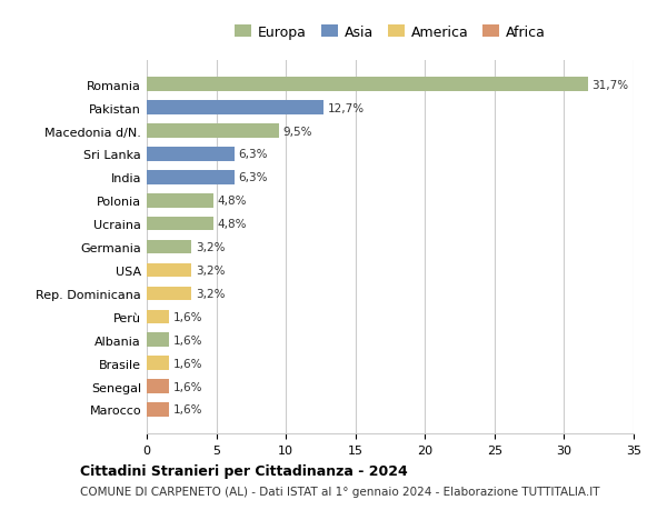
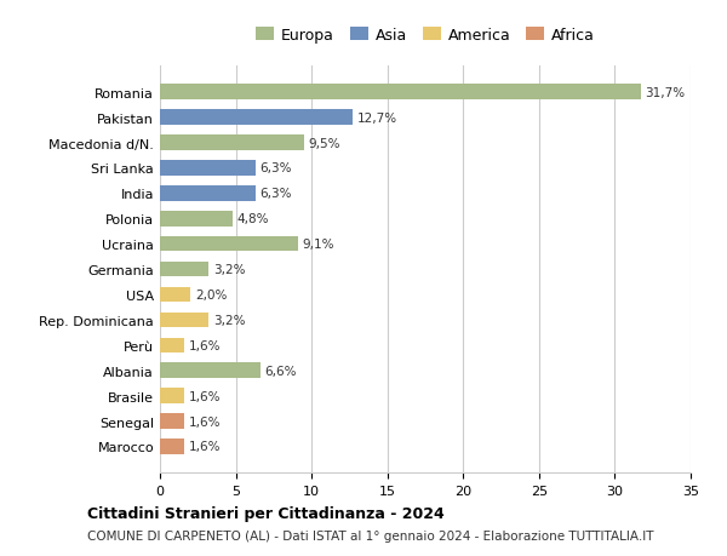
Ucraina: 4,8% -> 9,1%
USA: 3,2% -> 2,0%
Albania: 1,6% -> 6,6%
